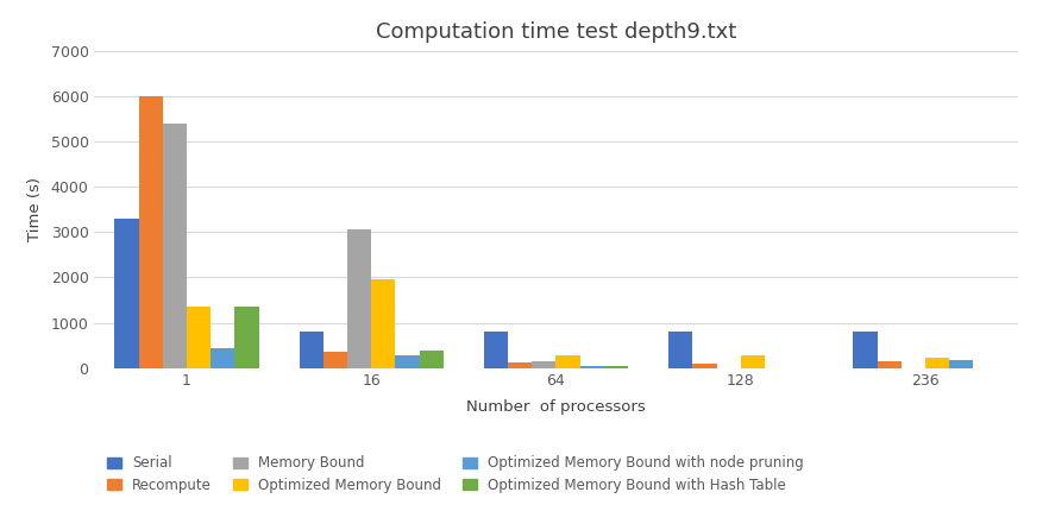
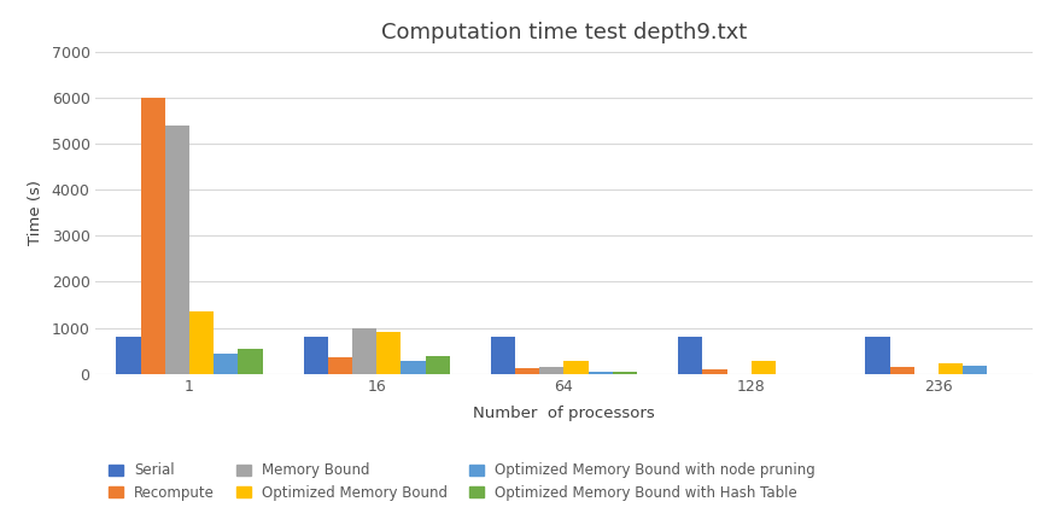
Serial/1: 3300 -> 800
Optimized Memory Bound with Hash Table/1: 1350 -> 530
Memory Bound/16: 3050 -> 1000
Optimized Memory Bound/16: 1950 -> 900
